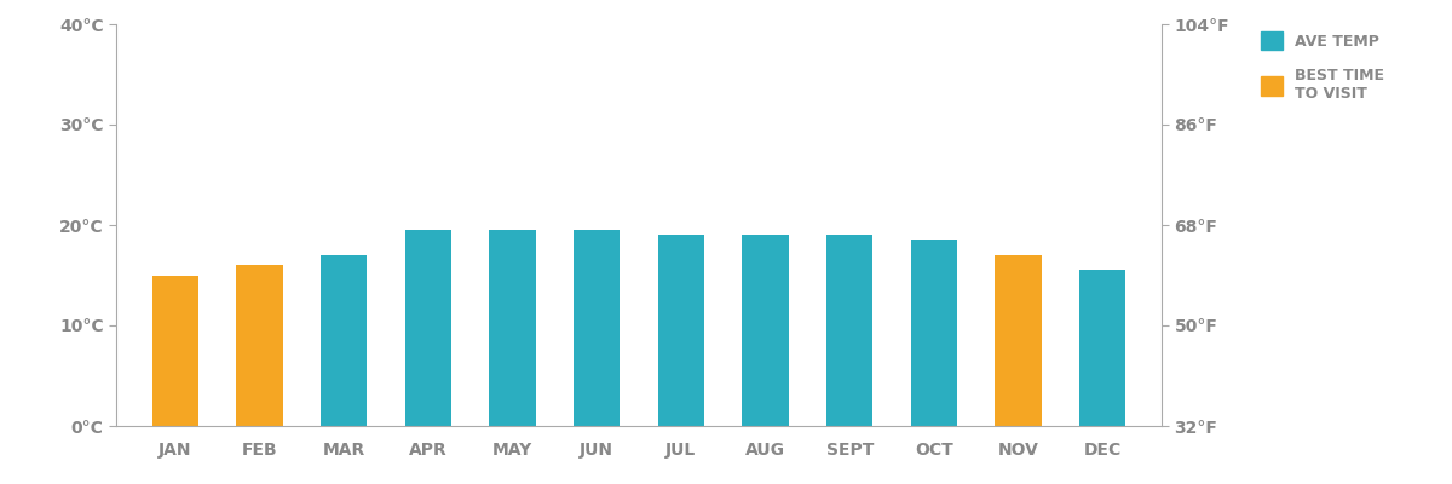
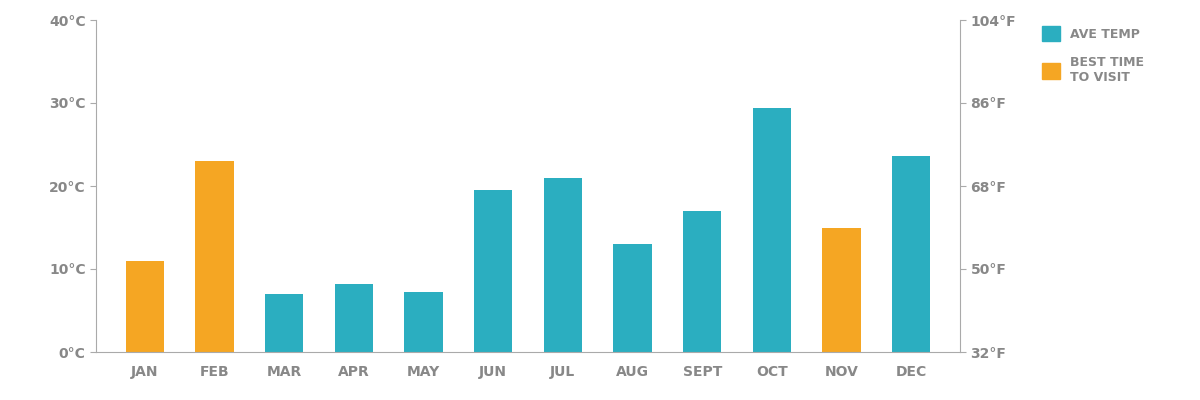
JAN: 15.0°C -> 11.0°C
FEB: 16.0°C -> 23.0°C
MAR: 17.0°C -> 7.0°C
APR: 19.5°C -> 8.2°C
MAY: 19.5°C -> 7.2°C
JUL: 19.0°C -> 21.0°C
AUG: 19.0°C -> 13.0°C
SEPT: 19.0°C -> 17.0°C
OCT: 18.5°C -> 29.4°C
NOV: 17.0°C -> 15.0°C
DEC: 15.5°C -> 23.6°C
